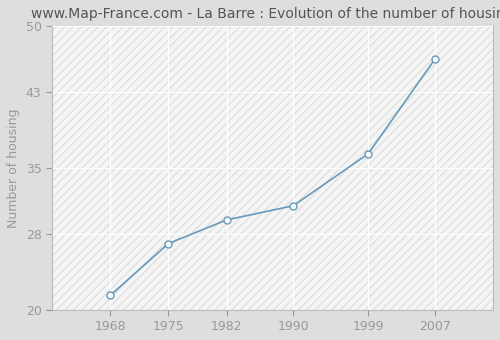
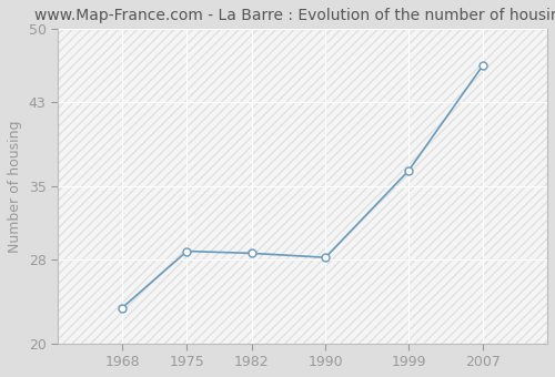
1968: 21.5 -> 23.4
1975: 27.0 -> 28.8
1982: 29.5 -> 28.6
1990: 31.0 -> 28.2
